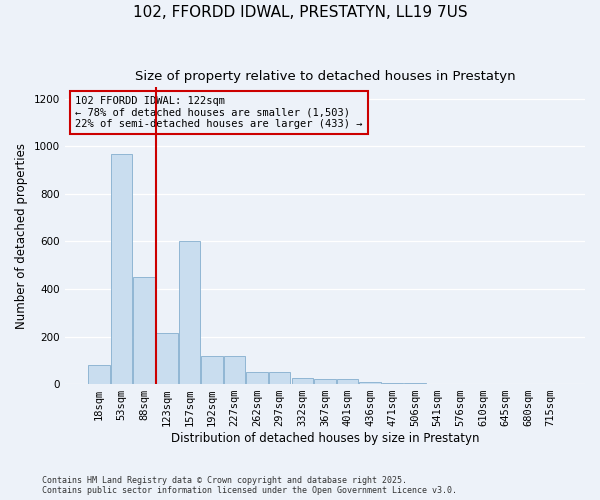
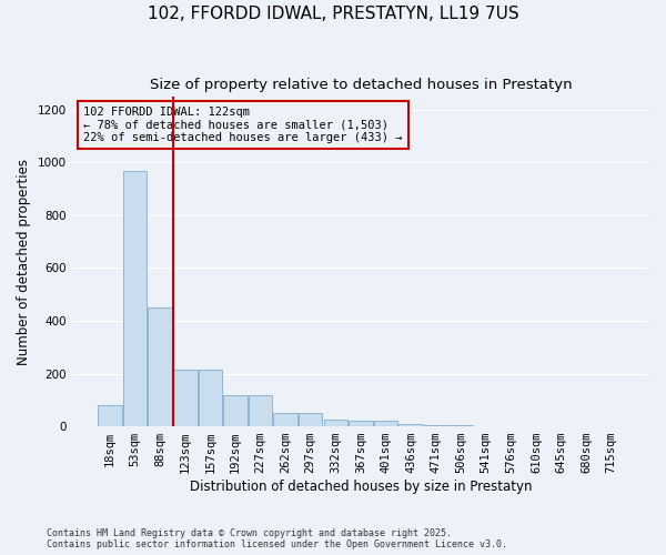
157sqm: 600 -> 215
